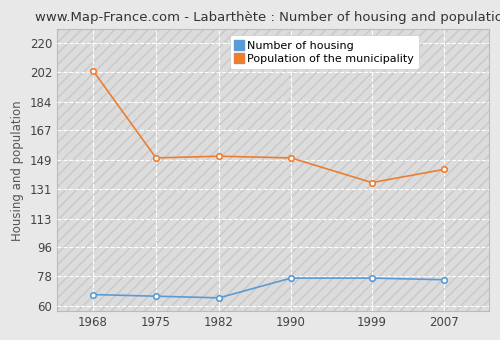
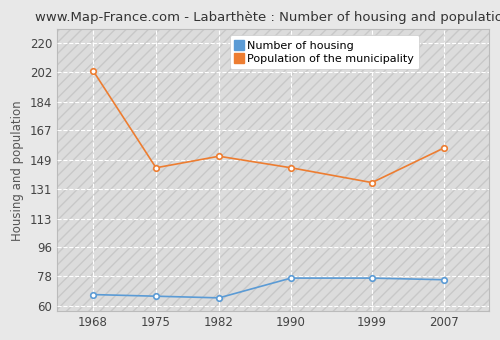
Population of the municipality/1975: 150 -> 144
Population of the municipality/1990: 150 -> 144
Population of the municipality/2007: 143 -> 156
